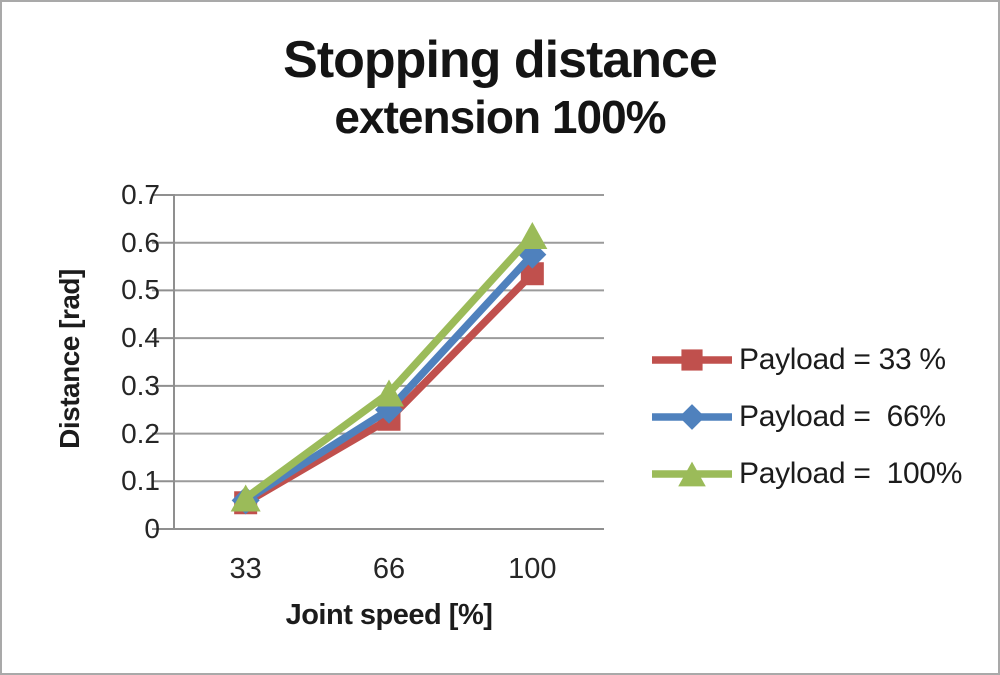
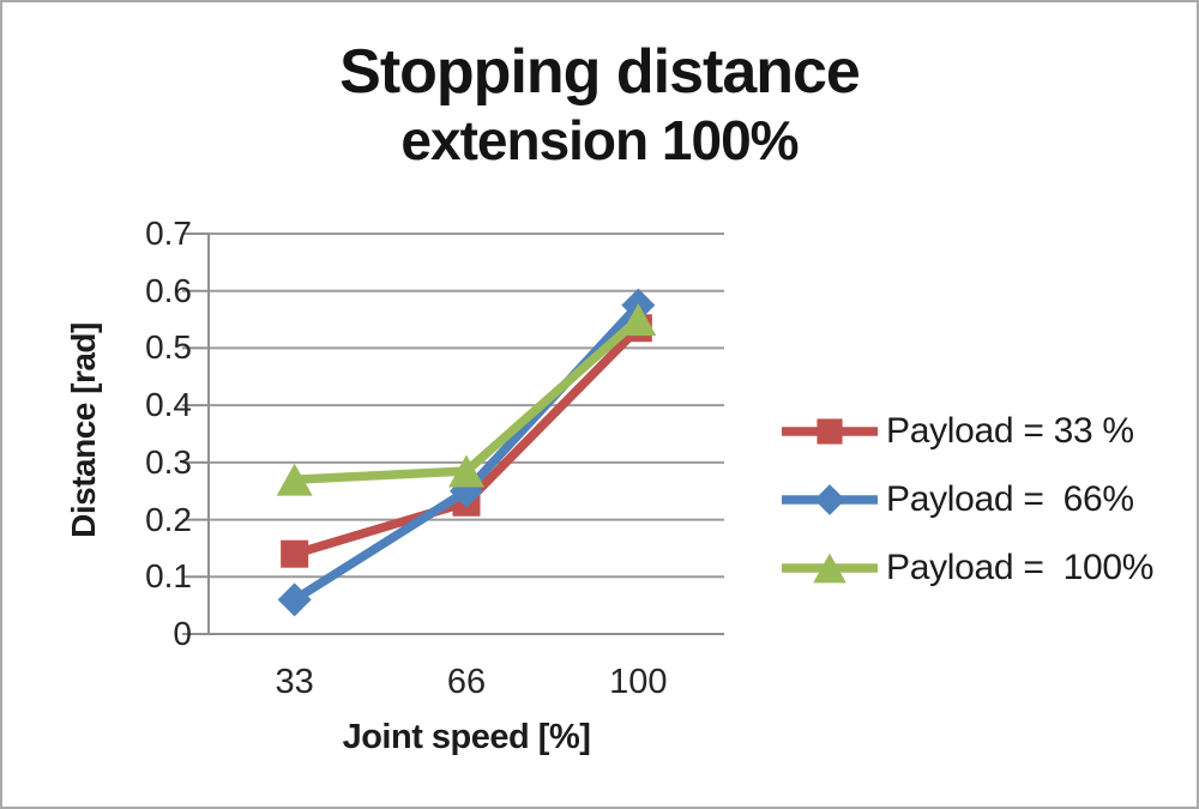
Payload = 33 %/33: 0.06 -> 0.14
Payload = 100%/33: 0.07 -> 0.27
Payload = 100%/100: 0.61 -> 0.55
